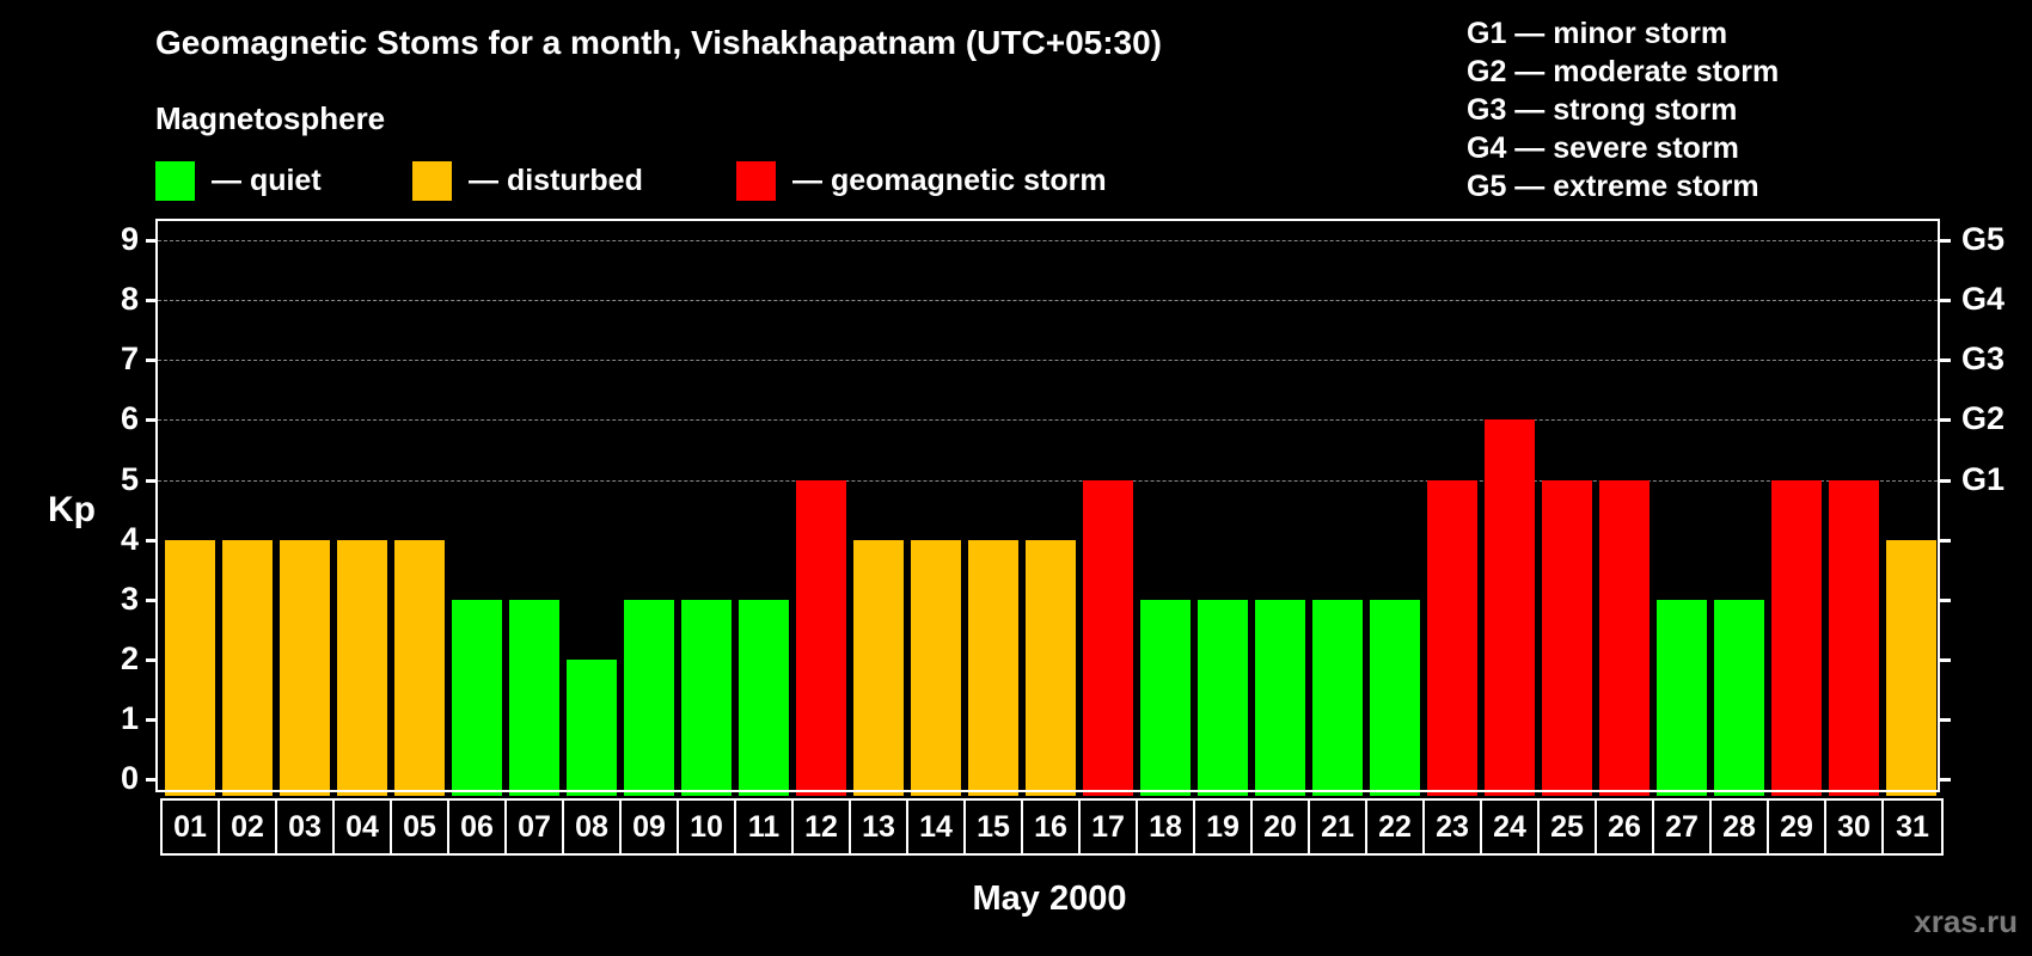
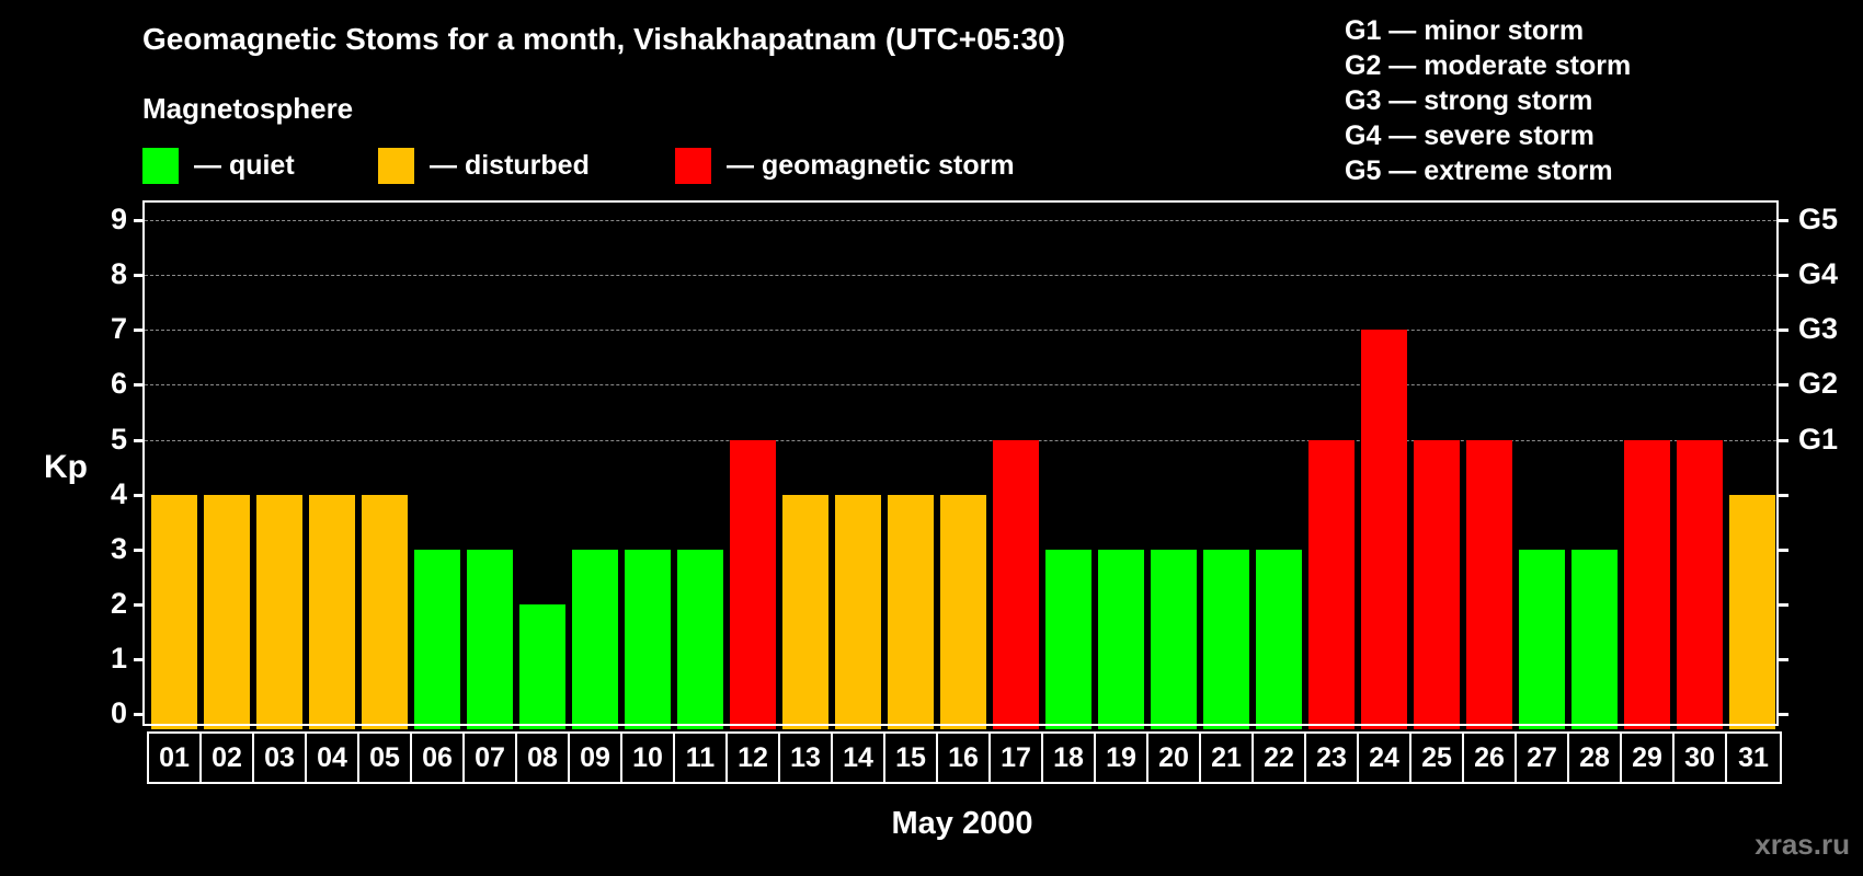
24: 6 -> 7
